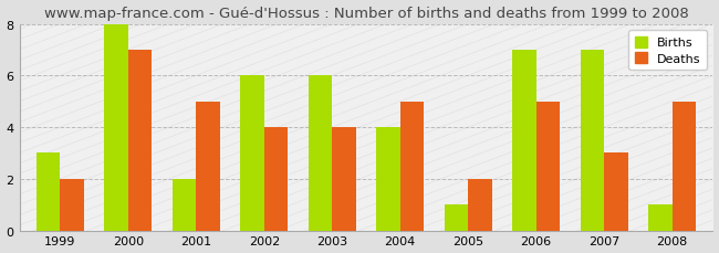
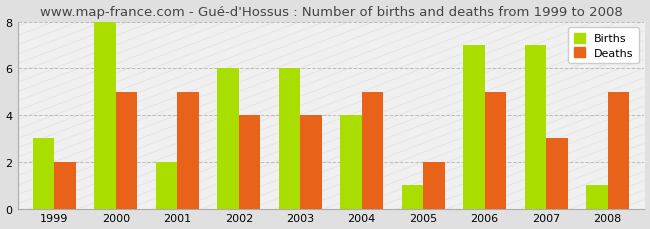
Deaths/2000: 7 -> 5
